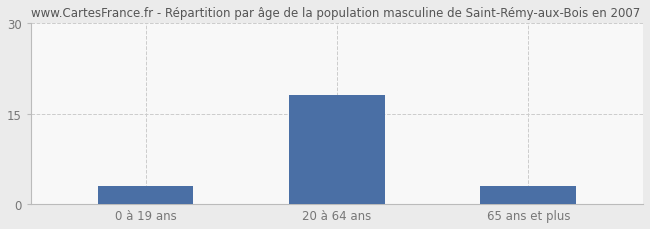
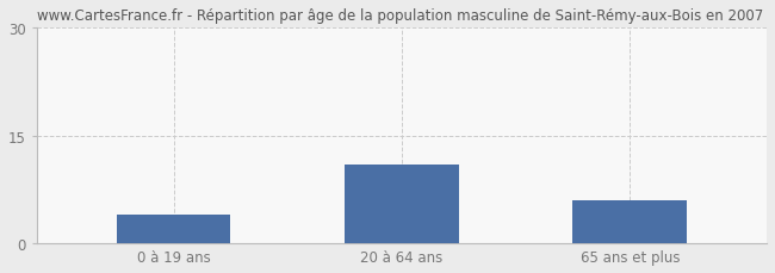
0 à 19 ans: 3 -> 4
20 à 64 ans: 18 -> 11
65 ans et plus: 3 -> 6
